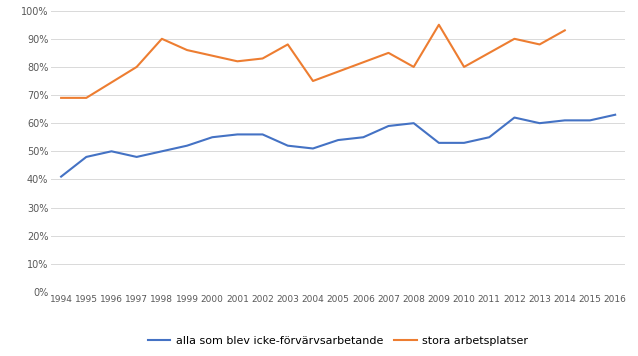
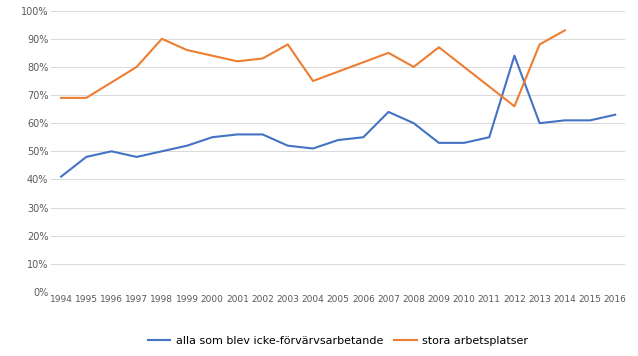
alla som blev icke-förvärvsarbetande/2007: 59% -> 64%
stora arbetsplatser/2009: 95% -> 87%
alla som blev icke-förvärvsarbetande/2012: 62% -> 84%
stora arbetsplatser/2012: 90% -> 66%
